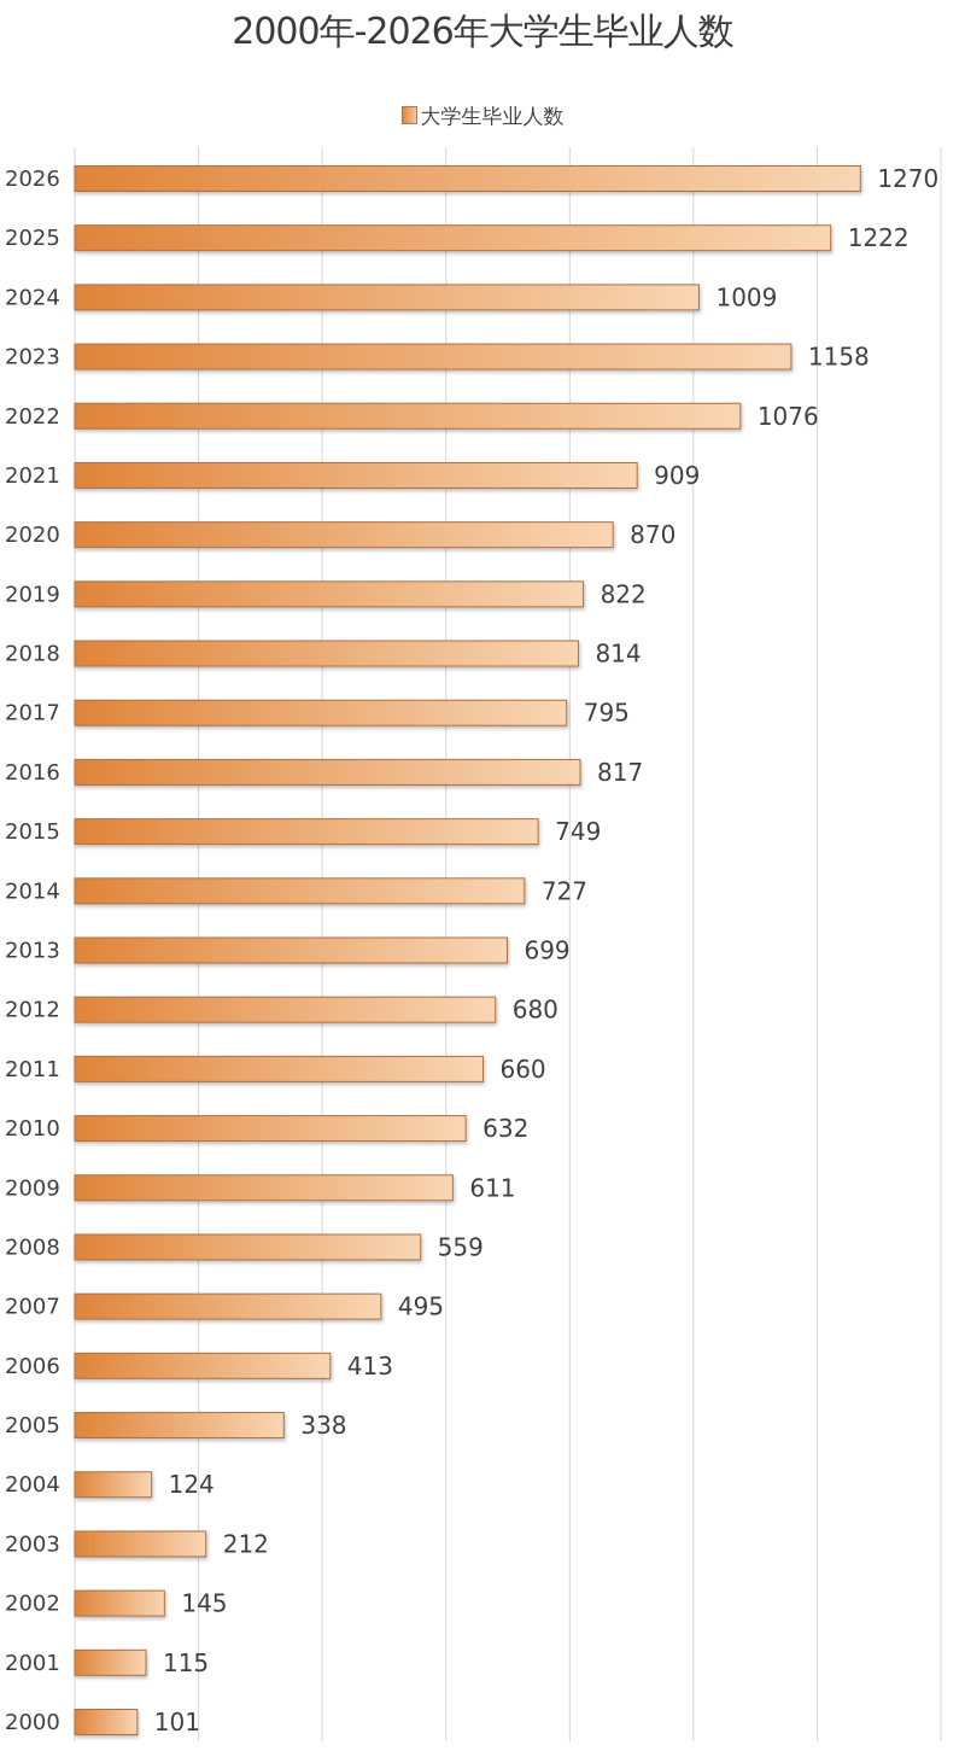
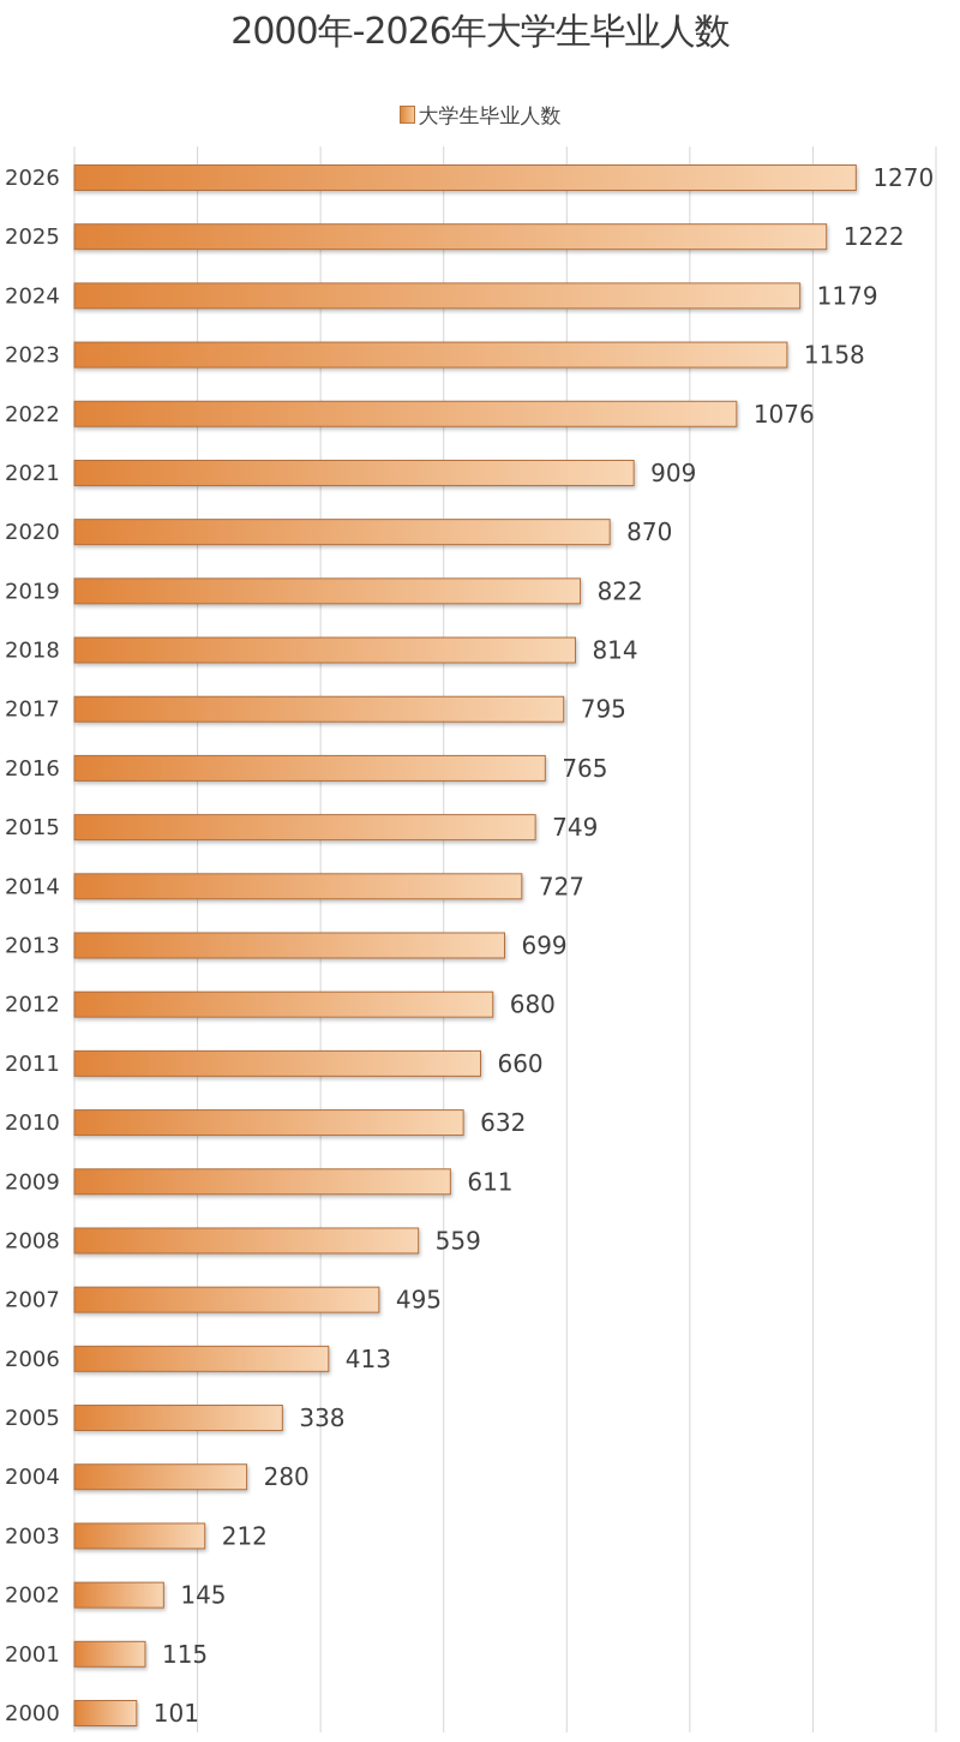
2024: 1009 -> 1179
2016: 817 -> 765
2004: 124 -> 280
